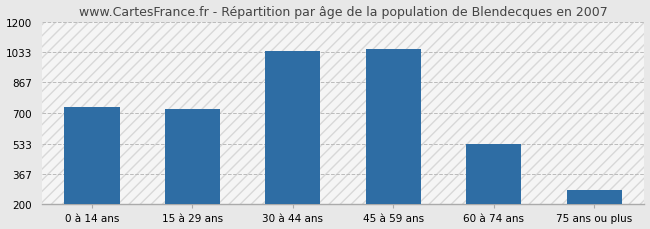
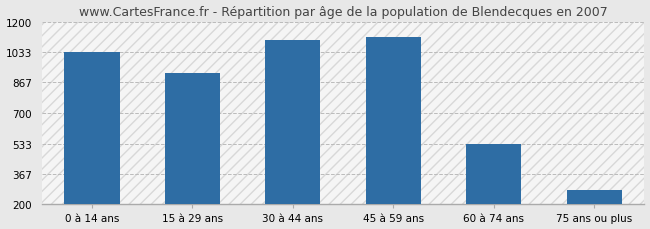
0 à 14 ans: 730 -> 1030
15 à 29 ans: 720 -> 920
30 à 44 ans: 1040 -> 1100
45 à 59 ans: 1050 -> 1120
